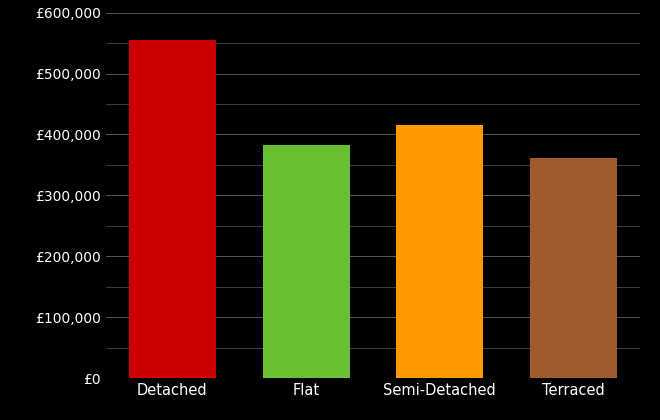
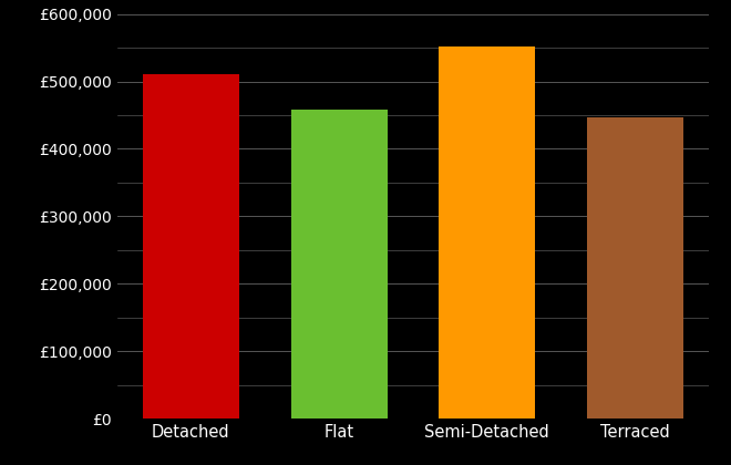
Detached: £555,000 -> £510,000
Flat: £383,000 -> £458,000
Semi-Detached: £415,000 -> £552,000
Terraced: £362,000 -> £446,000
